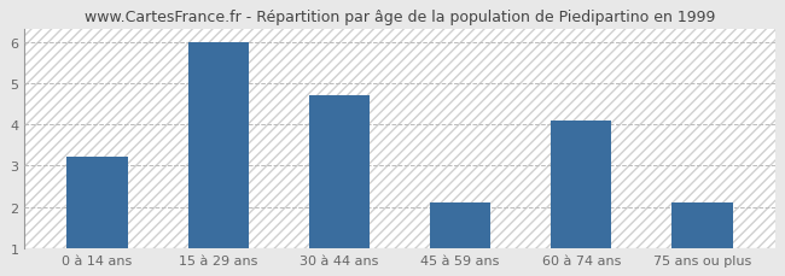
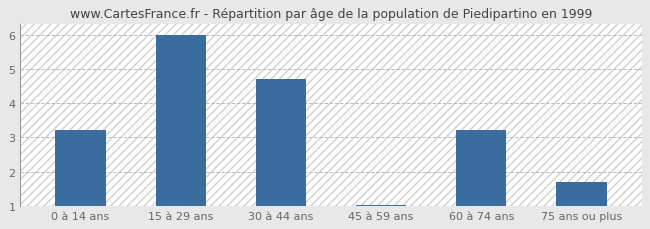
45 à 59 ans: 2.10 -> 1.02
60 à 74 ans: 4.10 -> 3.20
75 ans ou plus: 2.10 -> 1.70
